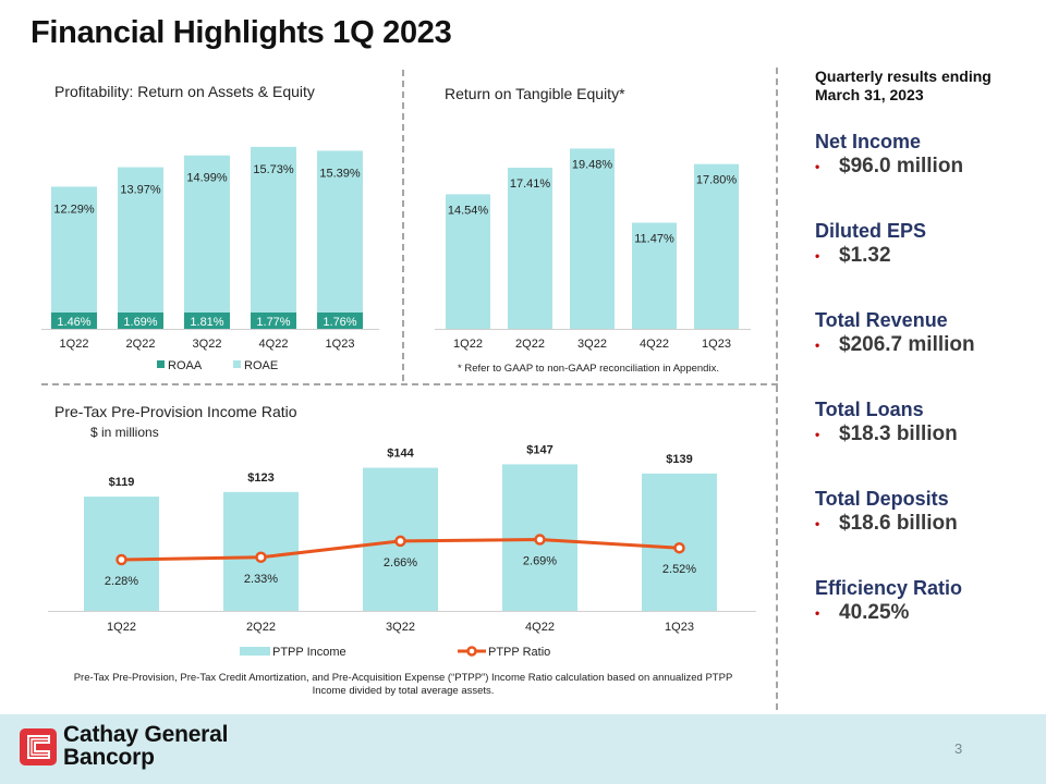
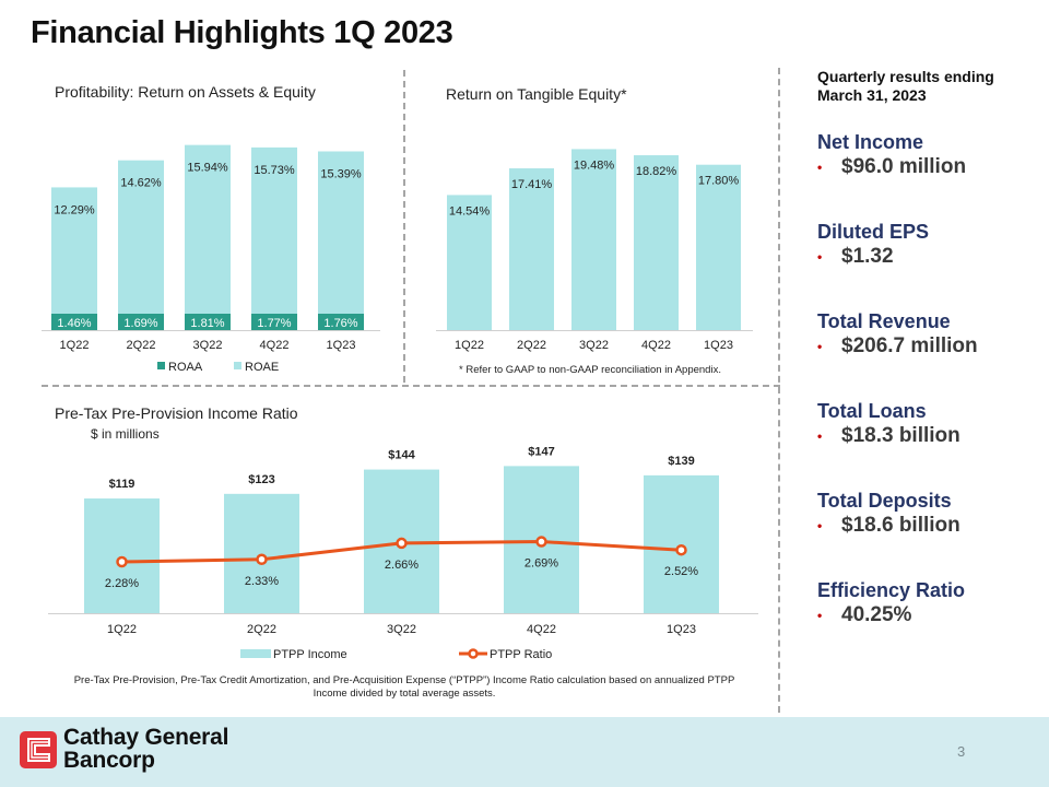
Profitability: Return on Assets & Equity/ROAE/2Q22: 13.97% -> 14.62%
Profitability: Return on Assets & Equity/ROAE/3Q22: 14.99% -> 15.94%
Return on Tangible Equity*/4Q22: 11.47% -> 18.82%
